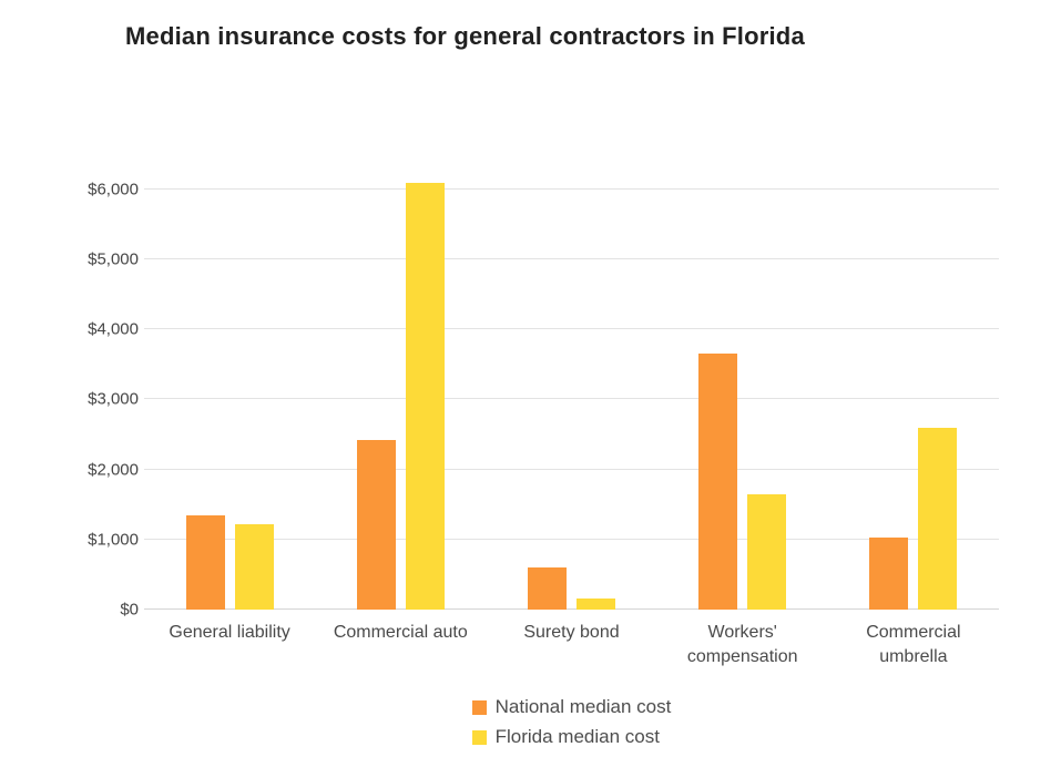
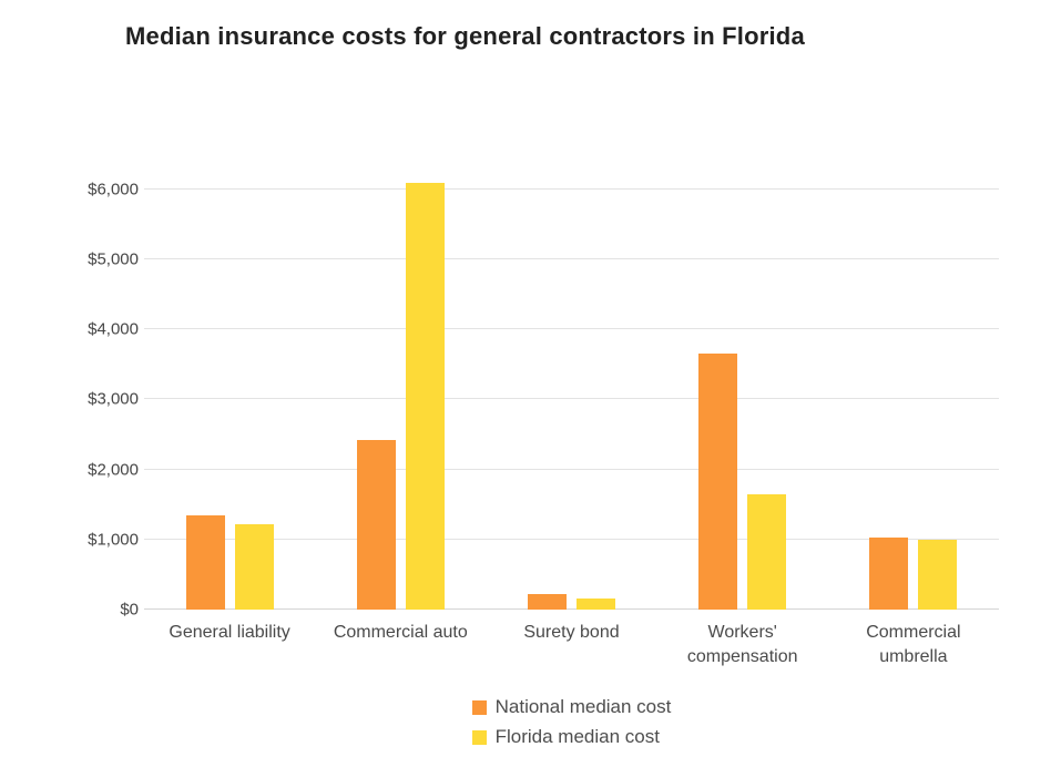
National median cost/Surety bond: $600 -> $200
Florida median cost/Commercial umbrella: $2600 -> $1000
